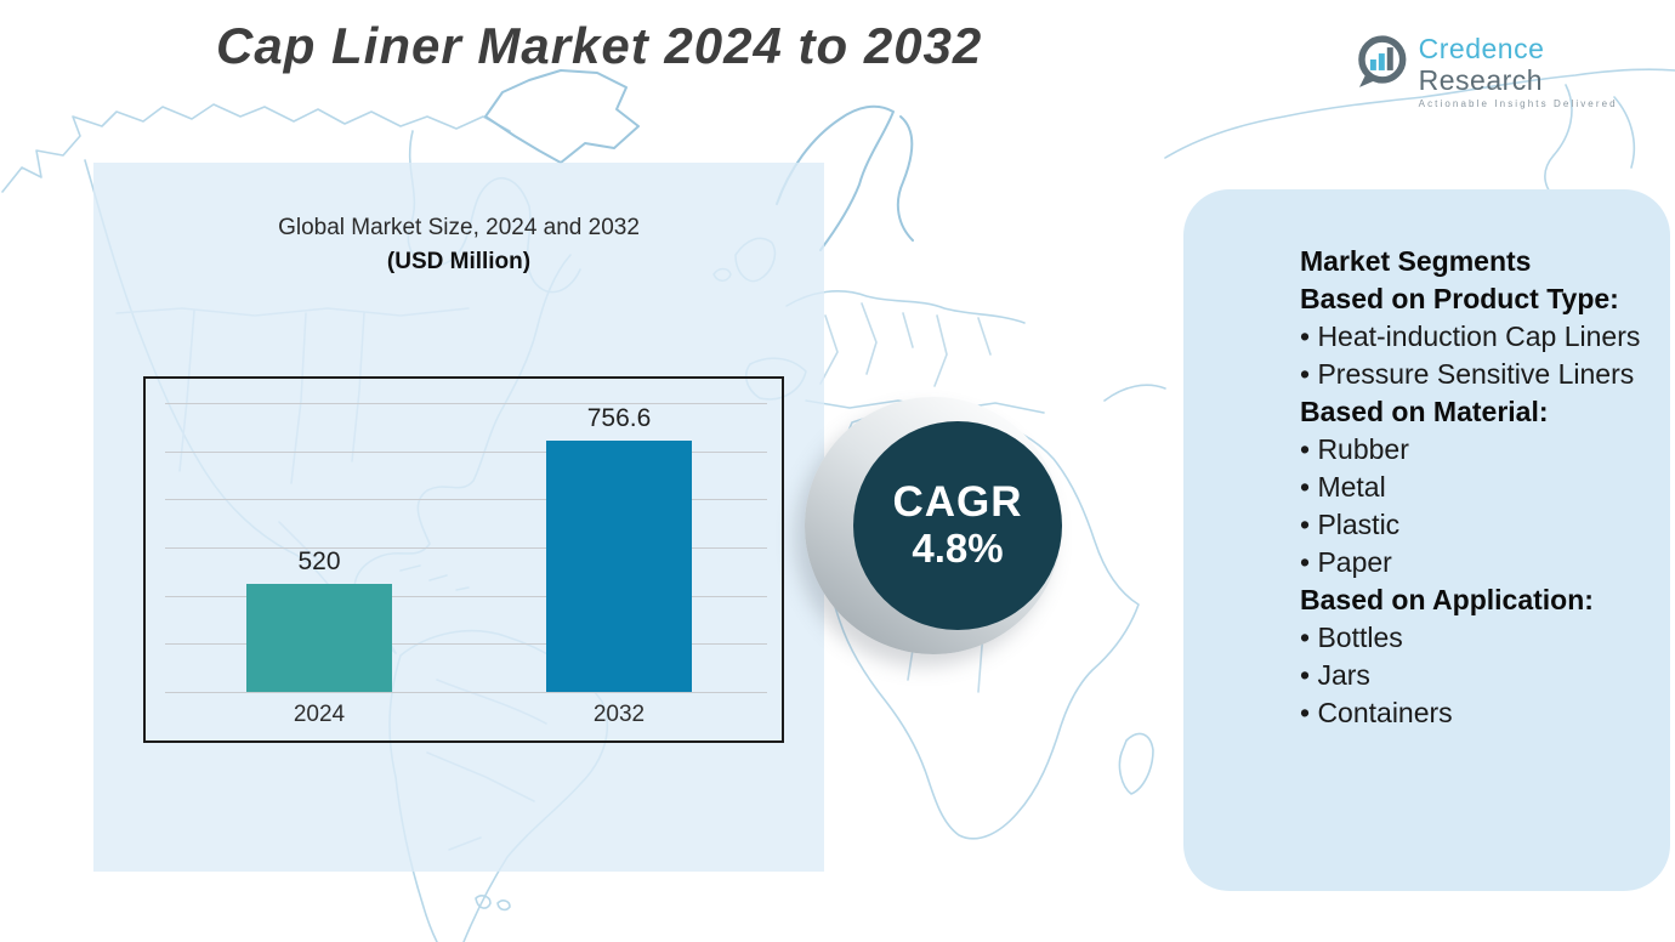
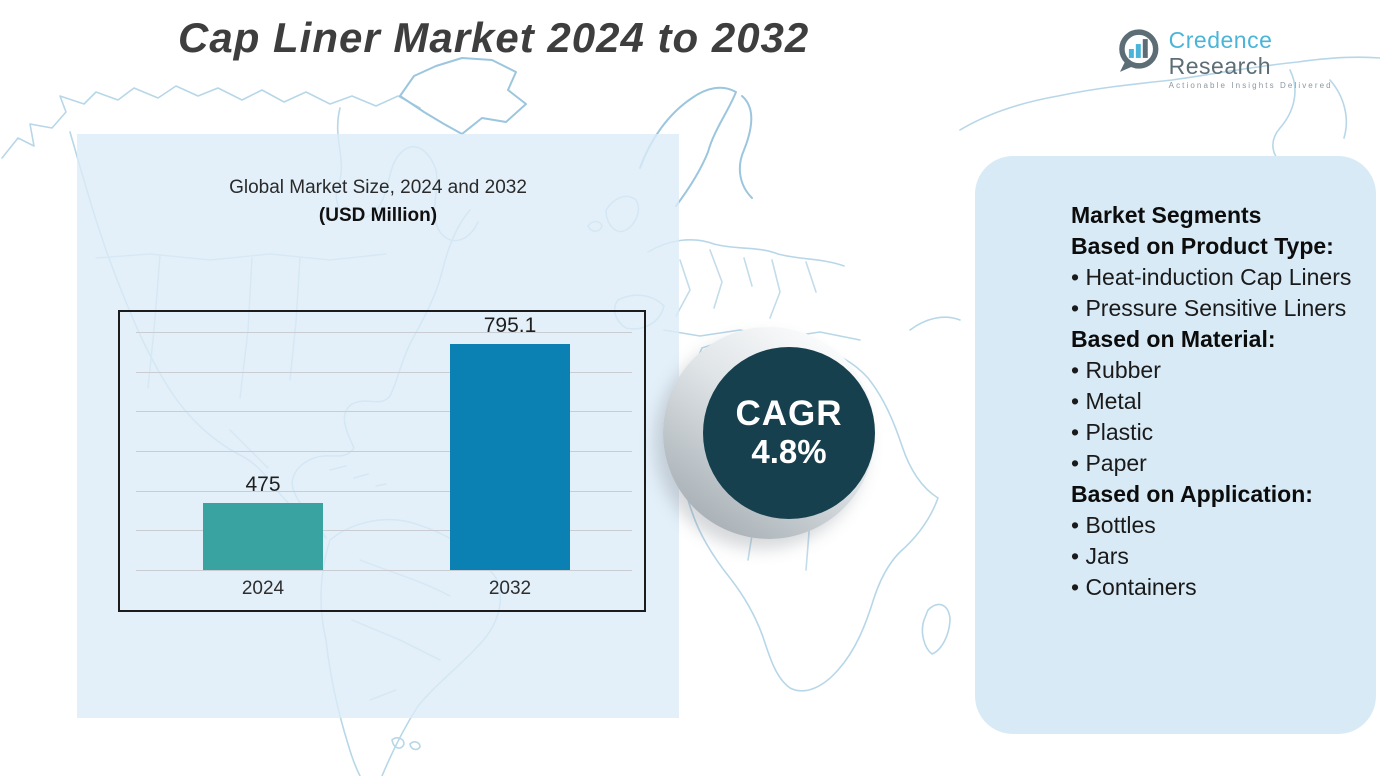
2024: 520 -> 475
2032: 756.6 -> 795.1
